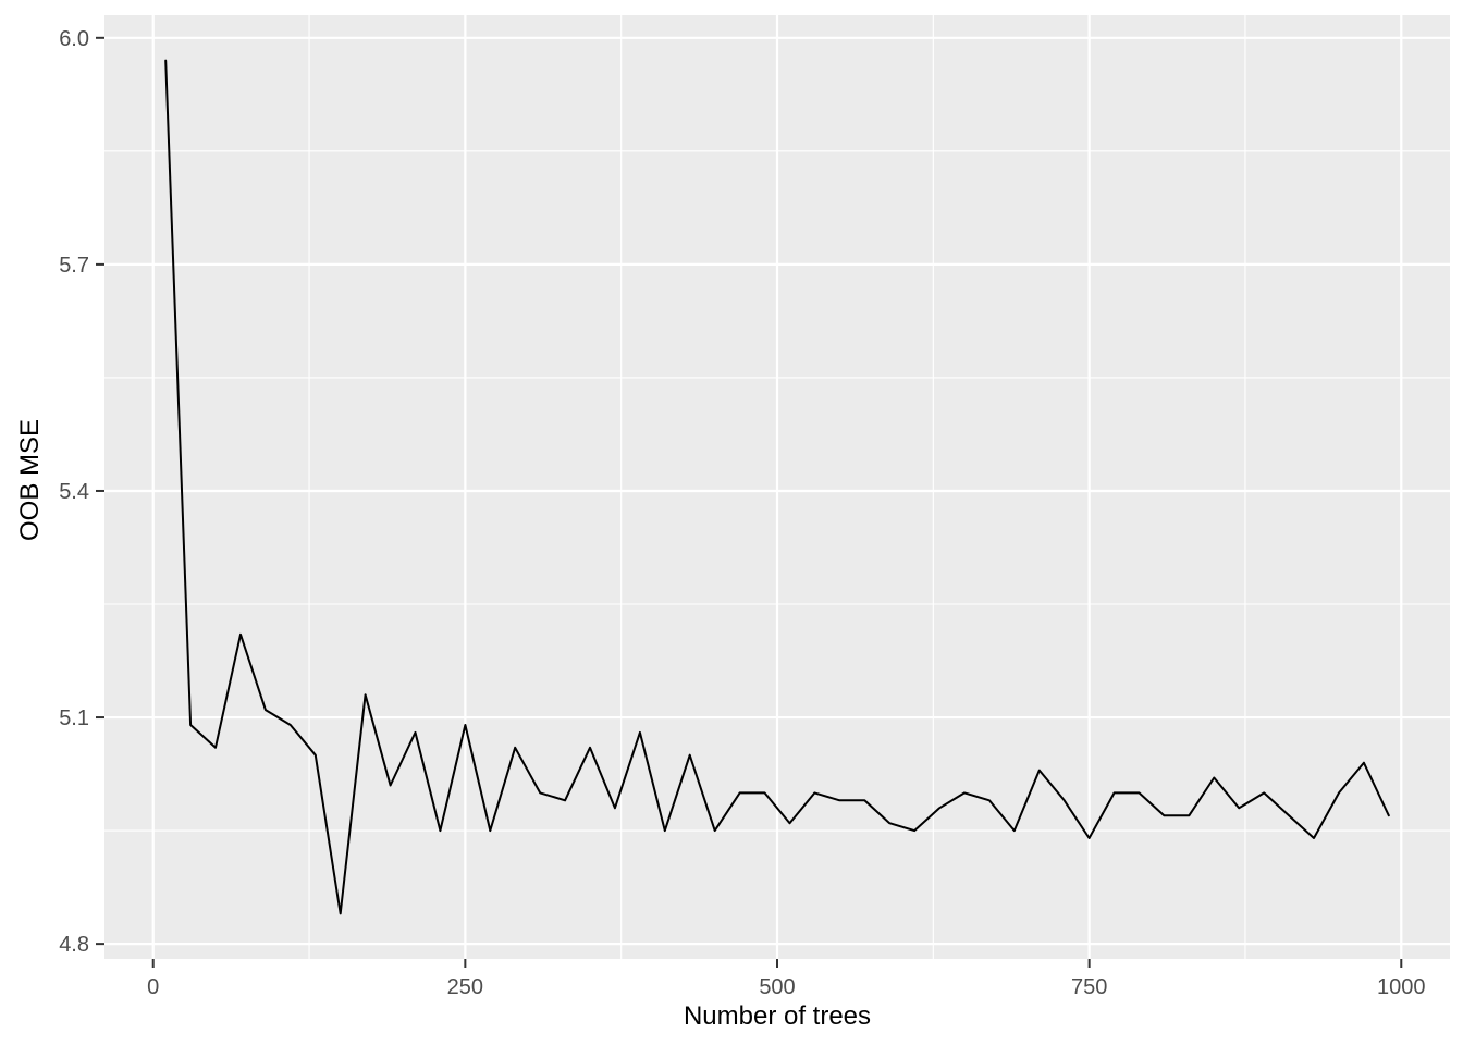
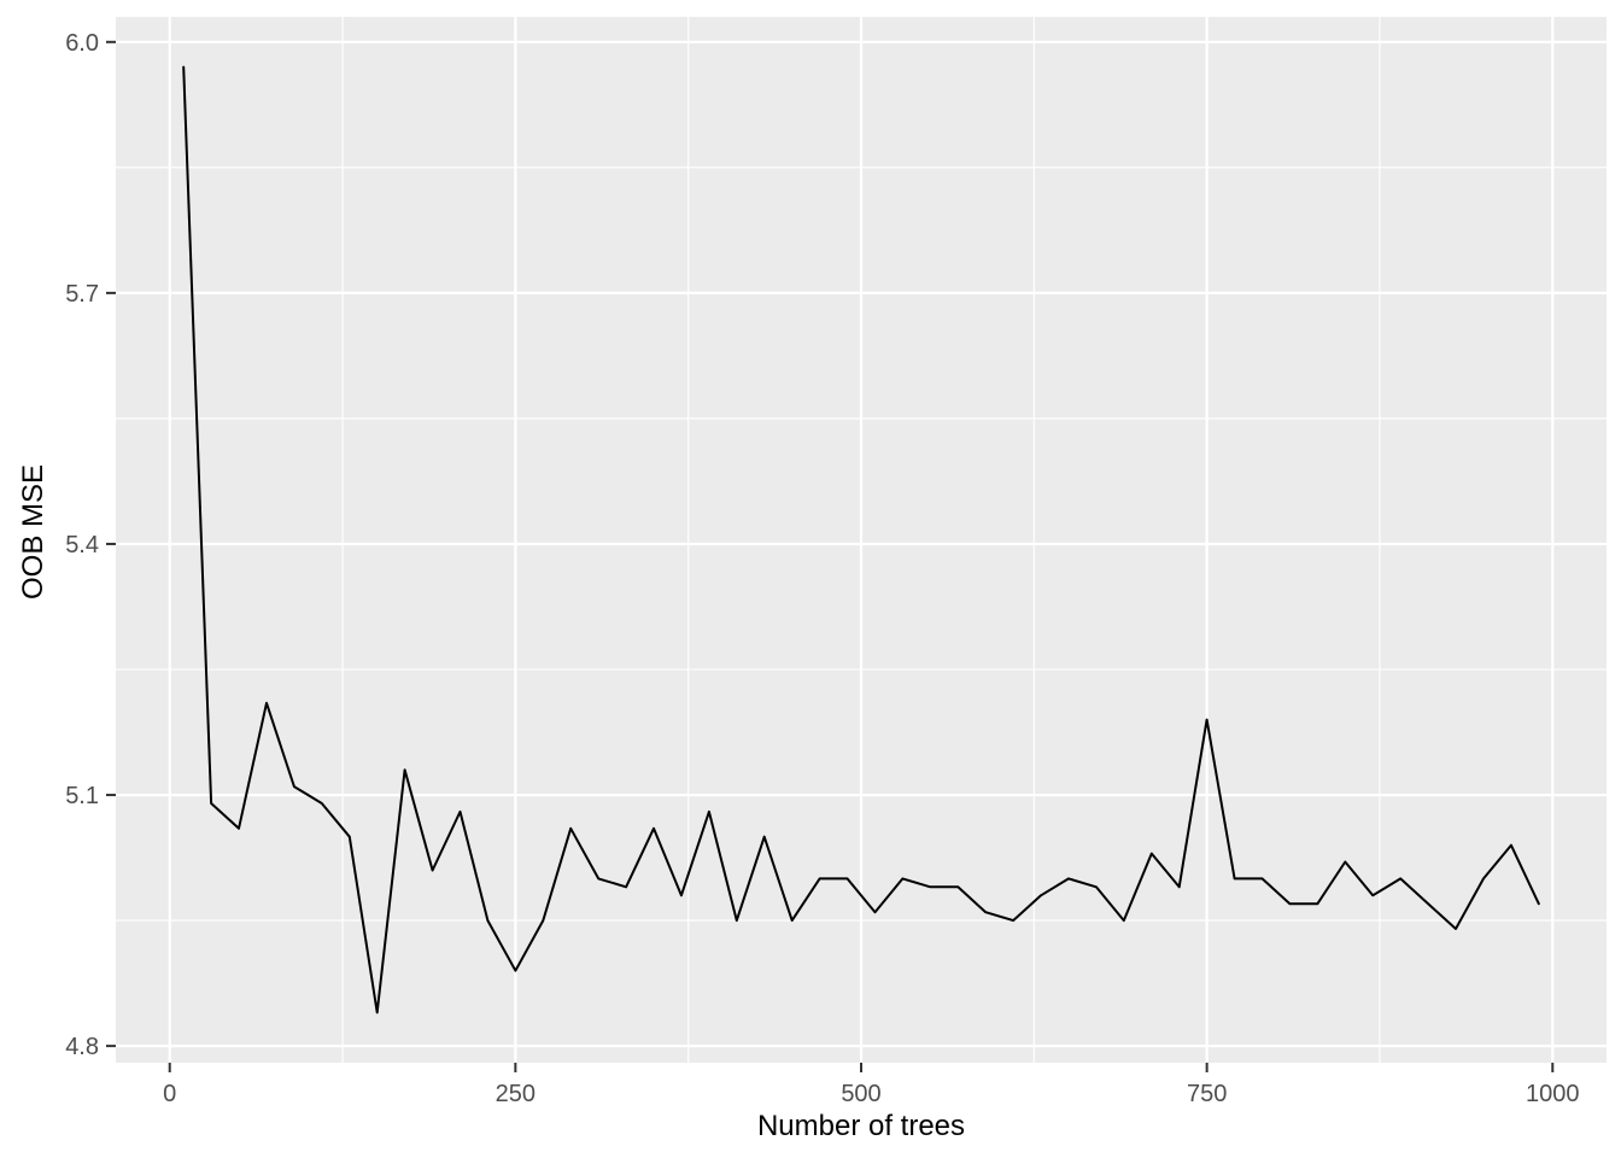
250: 5.09 -> 4.89
750: 4.94 -> 5.19
